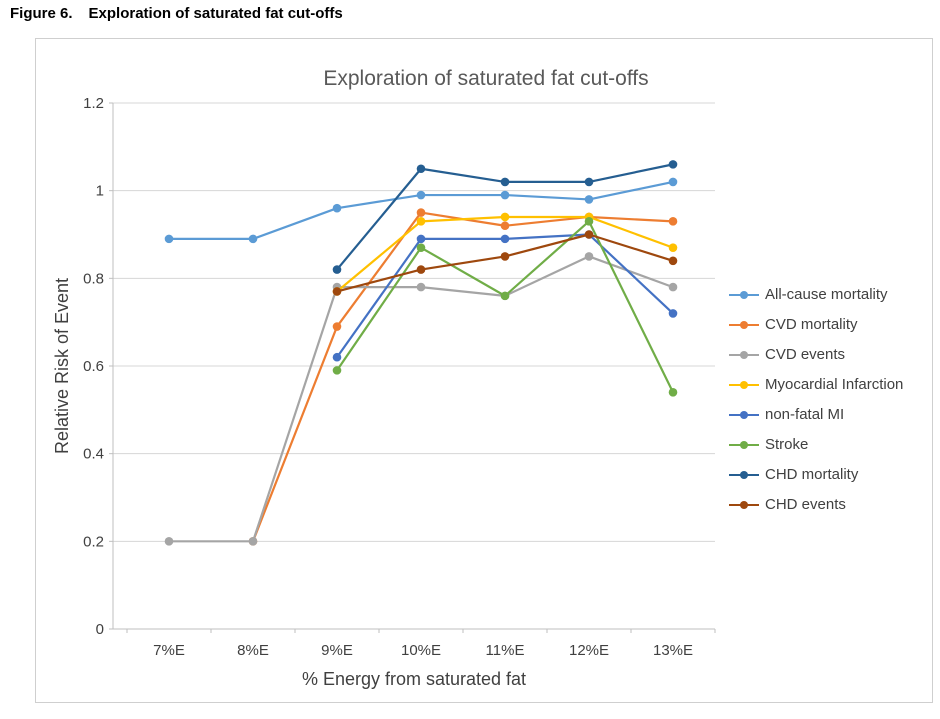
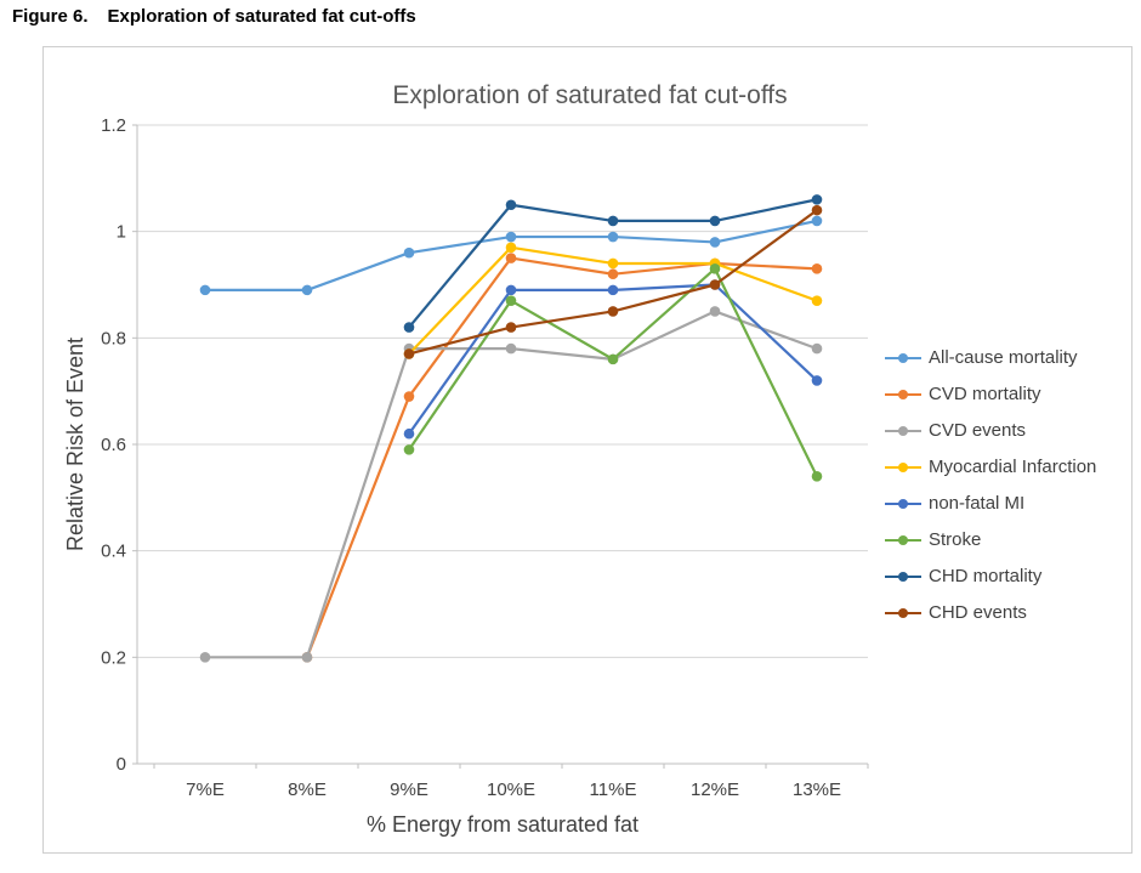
Myocardial Infarction/10%E: 0.93 -> 0.97
CHD events/13%E: 0.84 -> 1.04
